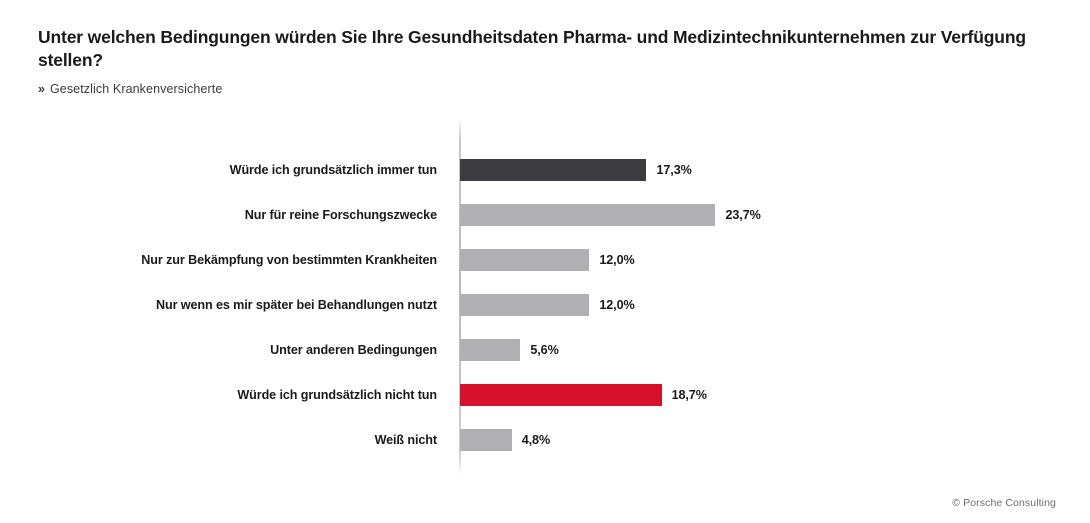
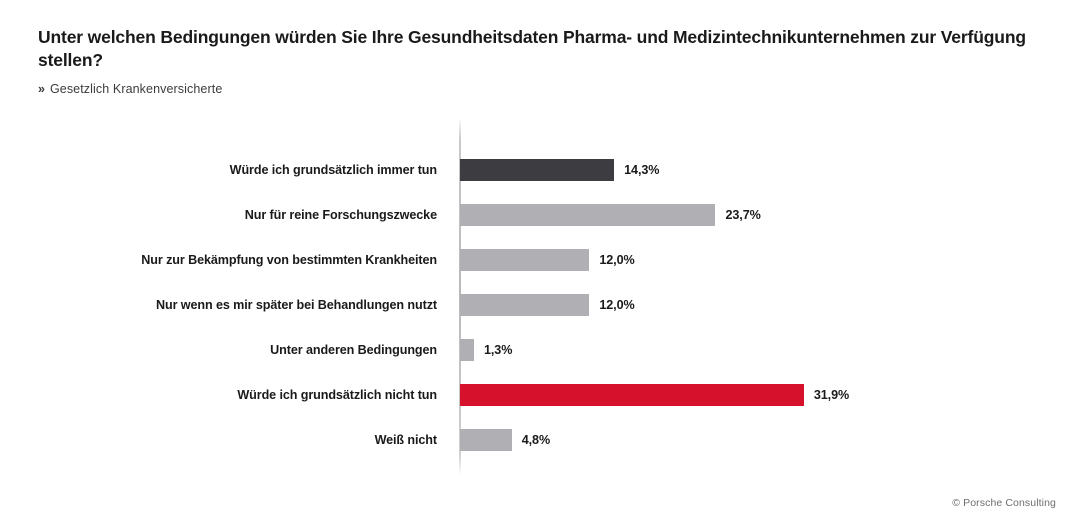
Würde ich grundsätzlich immer tun: 17,3% -> 14,3%
Unter anderen Bedingungen: 5,6% -> 1,3%
Würde ich grundsätzlich nicht tun: 18,7% -> 31,9%
